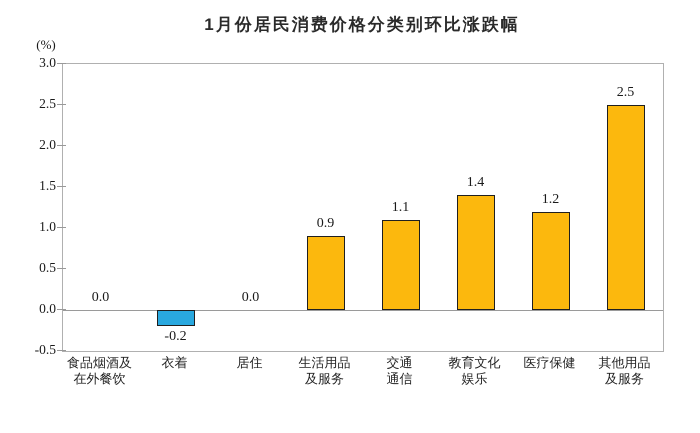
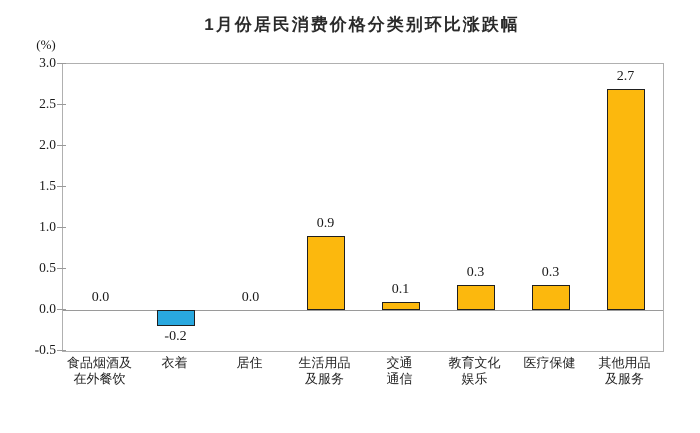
交通 通信: 1.1 -> 0.1
教育文化 娱乐: 1.4 -> 0.3
医疗保健: 1.2 -> 0.3
其他用品 及服务: 2.5 -> 2.7
